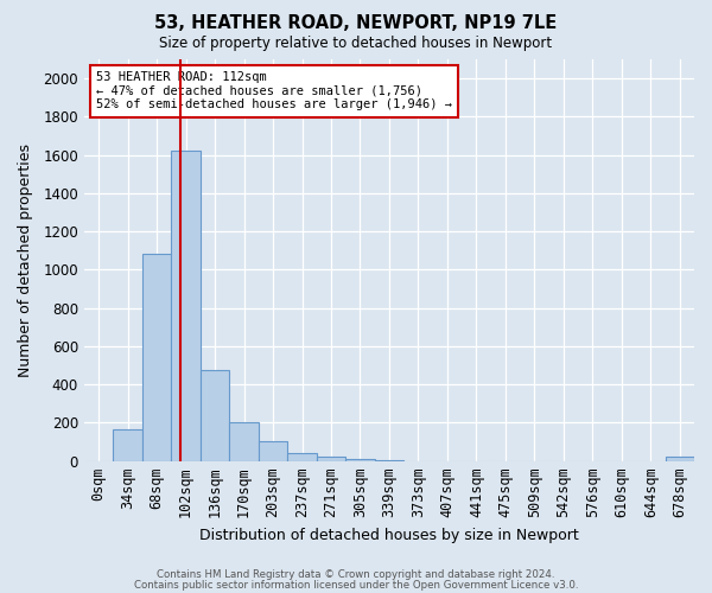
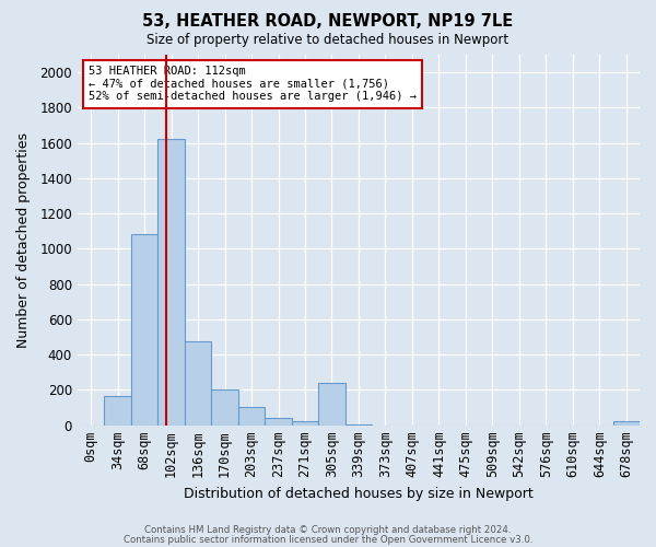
305sqm: 10 -> 240
